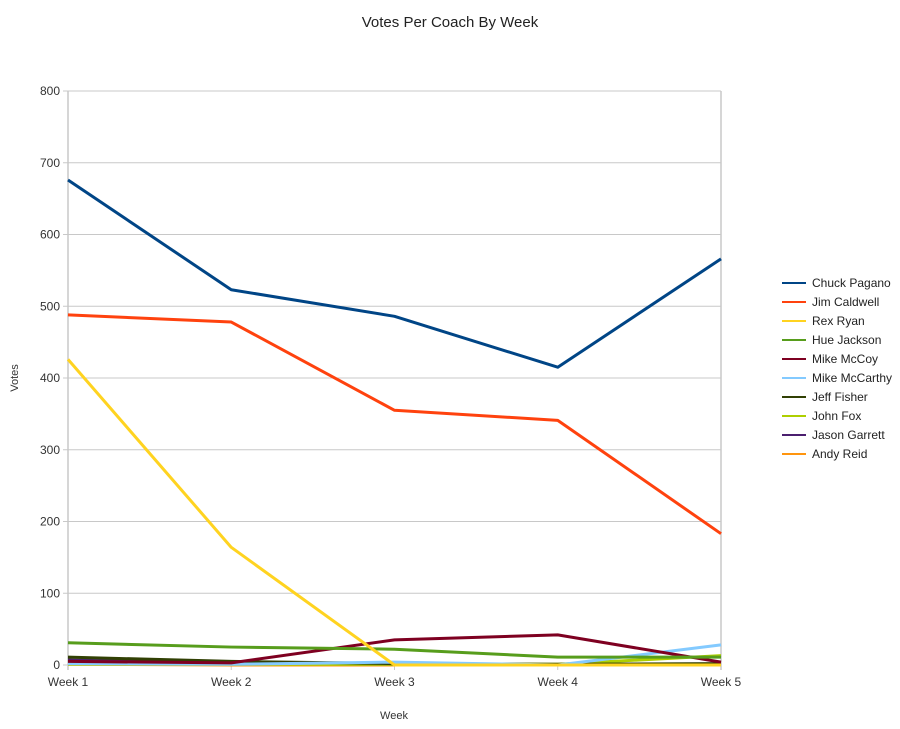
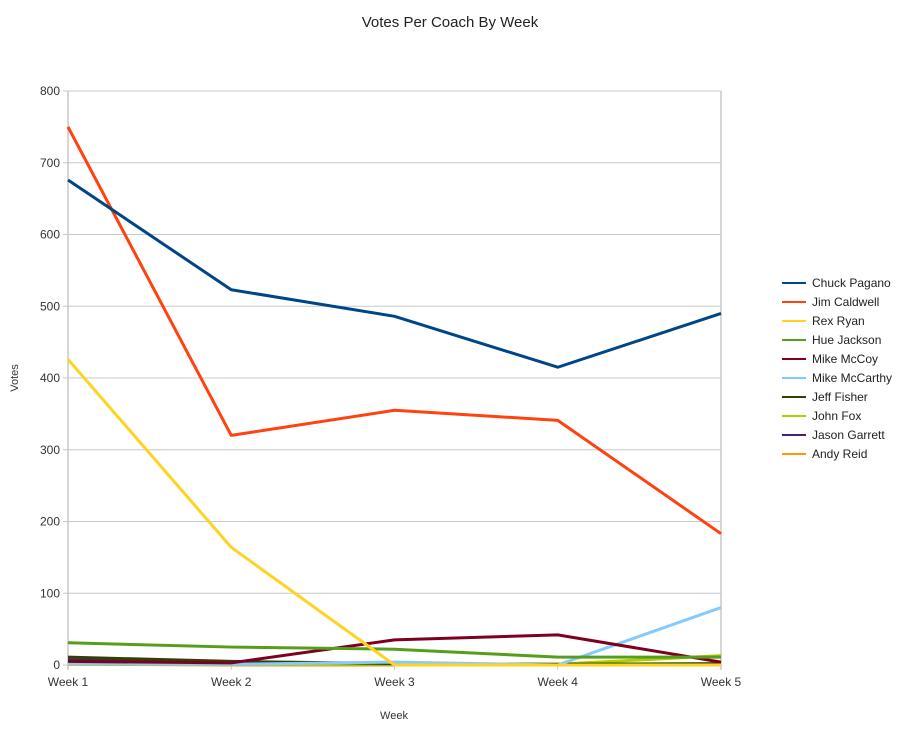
Jim Caldwell/Week 1: 490 -> 750
Jim Caldwell/Week 2: 480 -> 320
Chuck Pagano/Week 5: 570 -> 490
Mike McCarthy/Week 5: 30 -> 80
